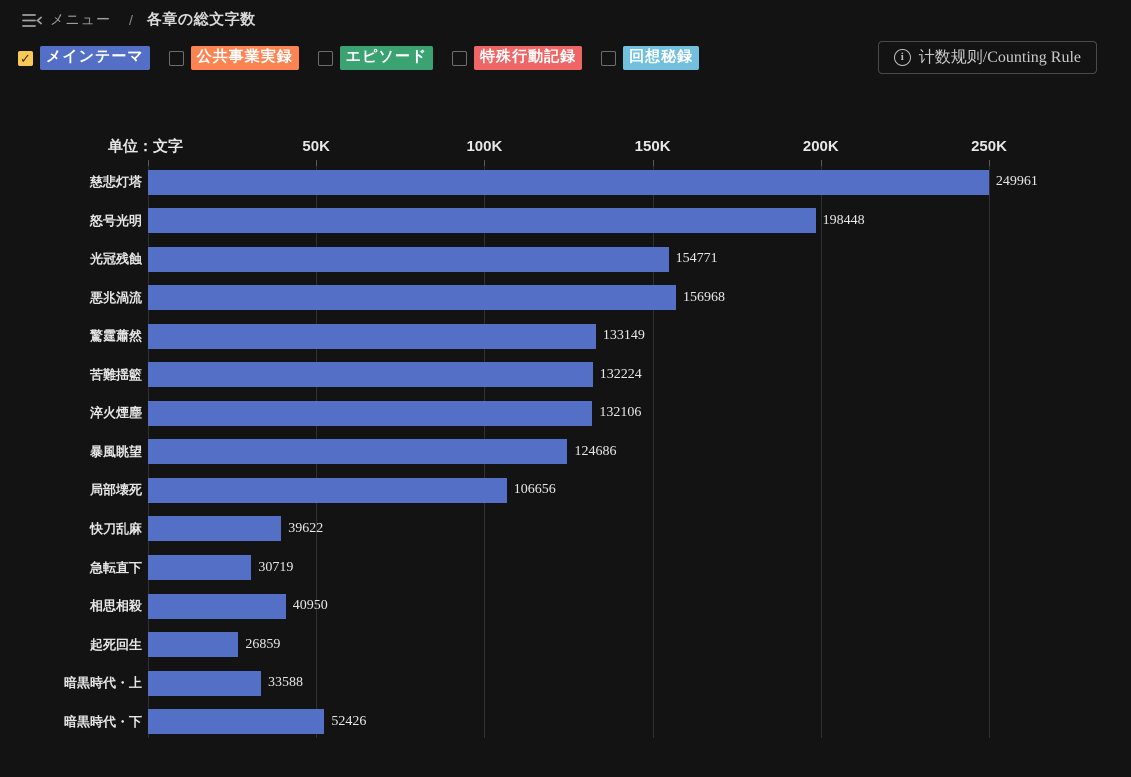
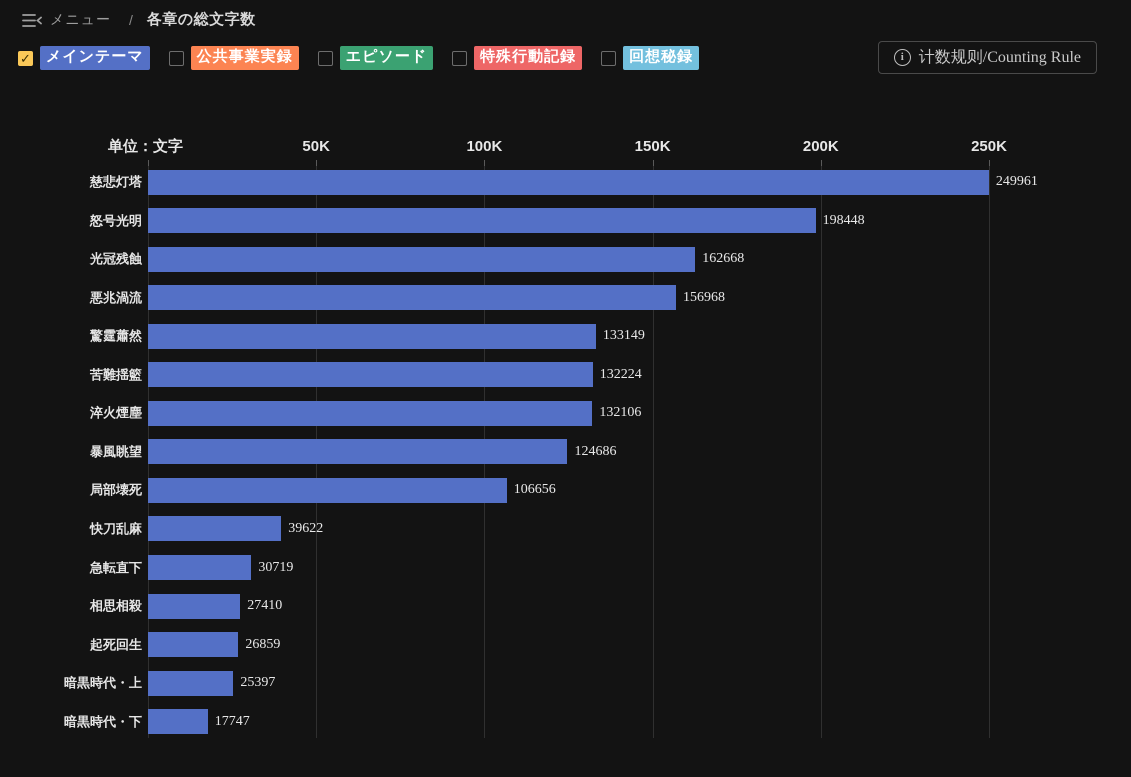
光冠残蝕: 154771 -> 162668
相思相殺: 40950 -> 27410
暗黒時代・上: 33588 -> 25397
暗黒時代・下: 52426 -> 17747
